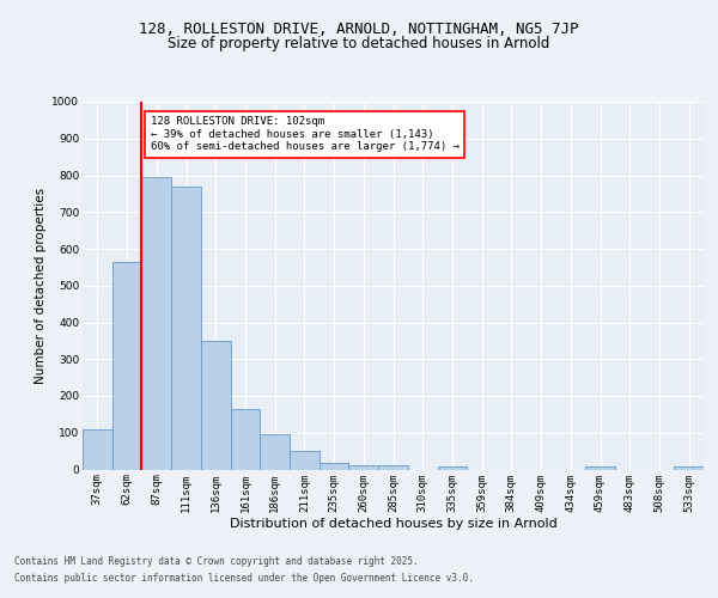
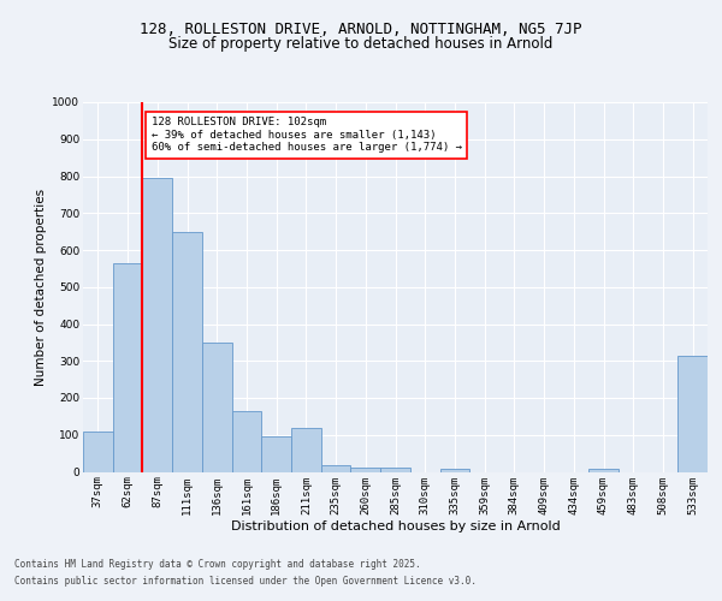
111sqm: 770 -> 650
211sqm: 52 -> 120
533sqm: 8 -> 315
